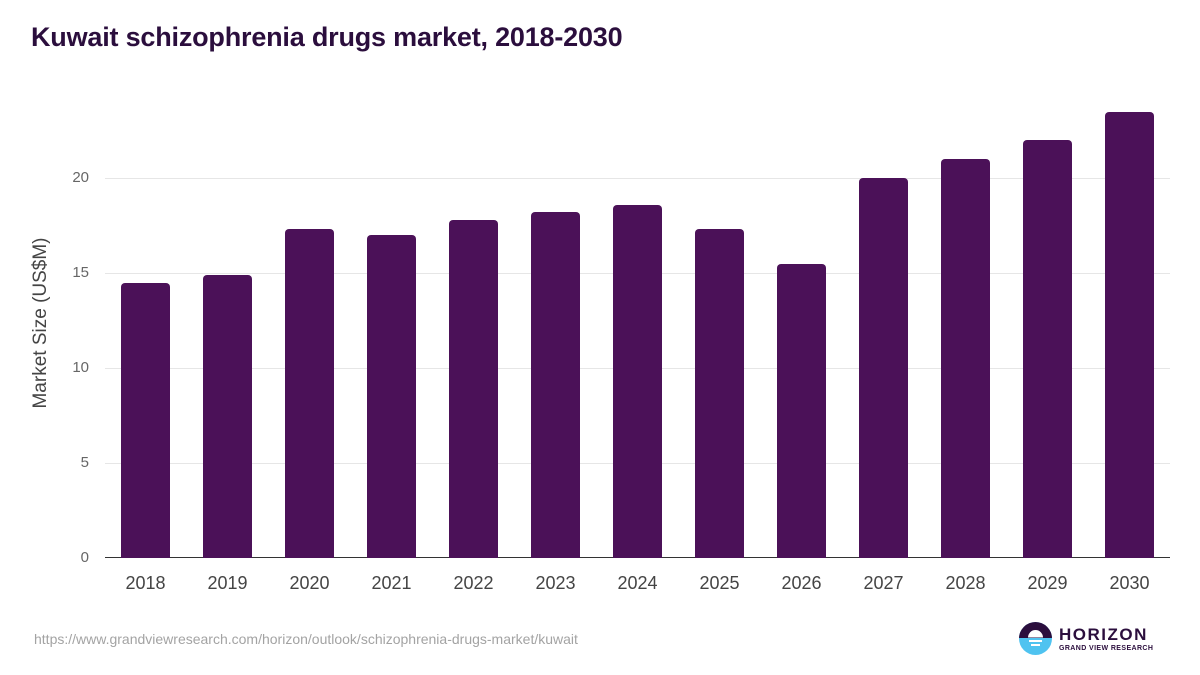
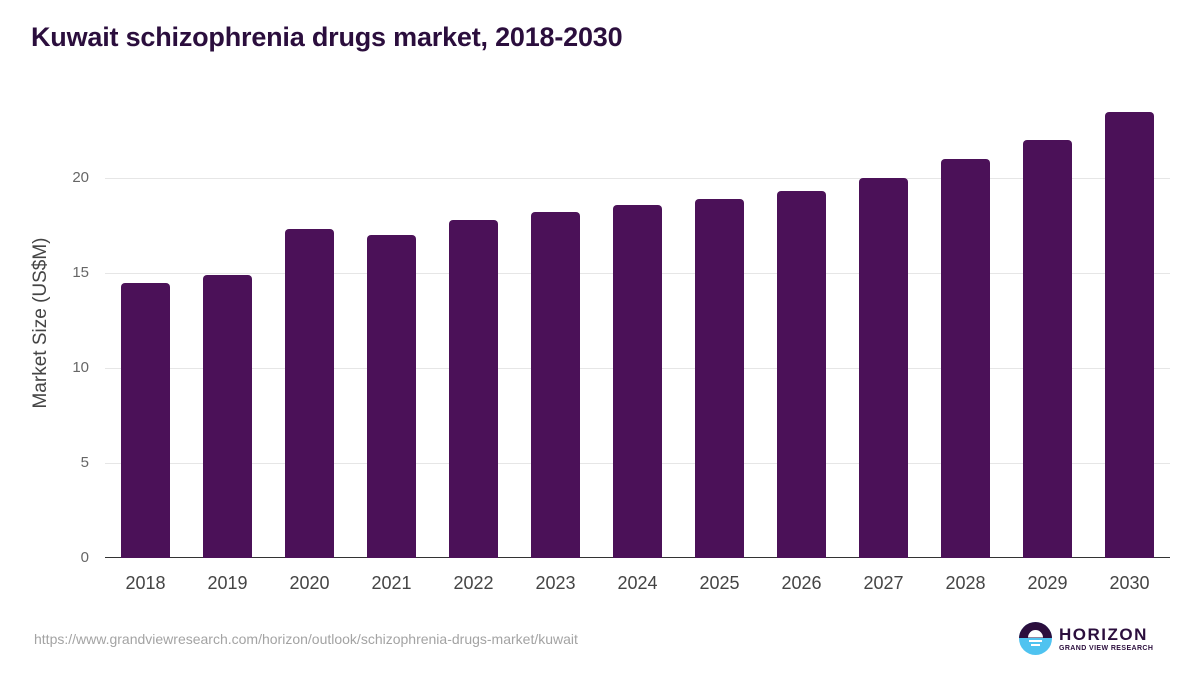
2025: 17.3 -> 18.9
2026: 15.5 -> 19.3
